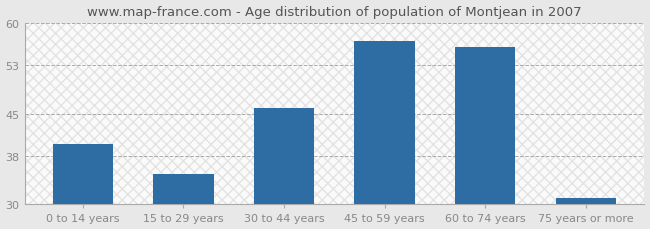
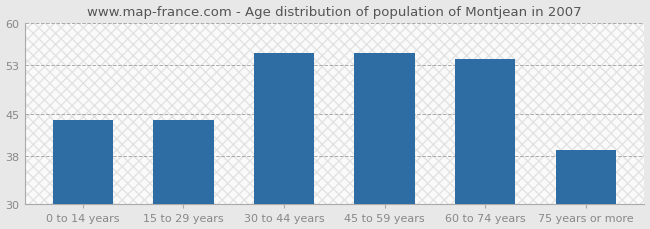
0 to 14 years: 40 -> 44
15 to 29 years: 35 -> 44
30 to 44 years: 46 -> 55
45 to 59 years: 57 -> 55
60 to 74 years: 56 -> 54
75 years or more: 31 -> 39
